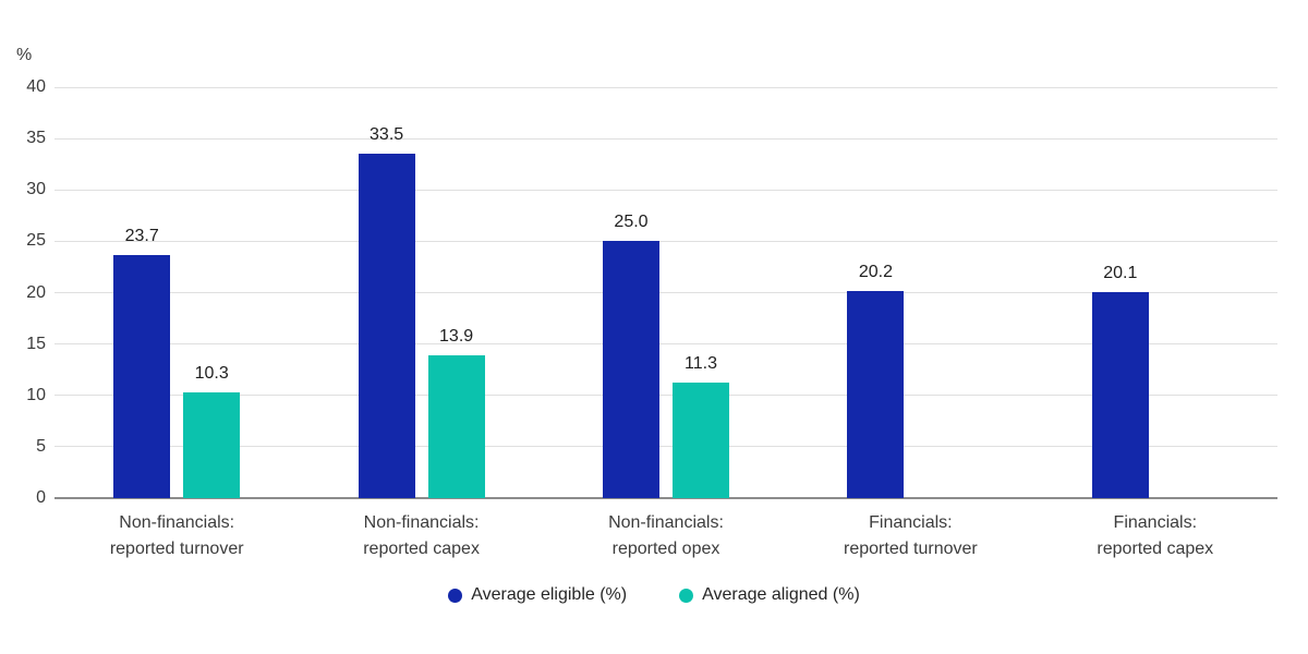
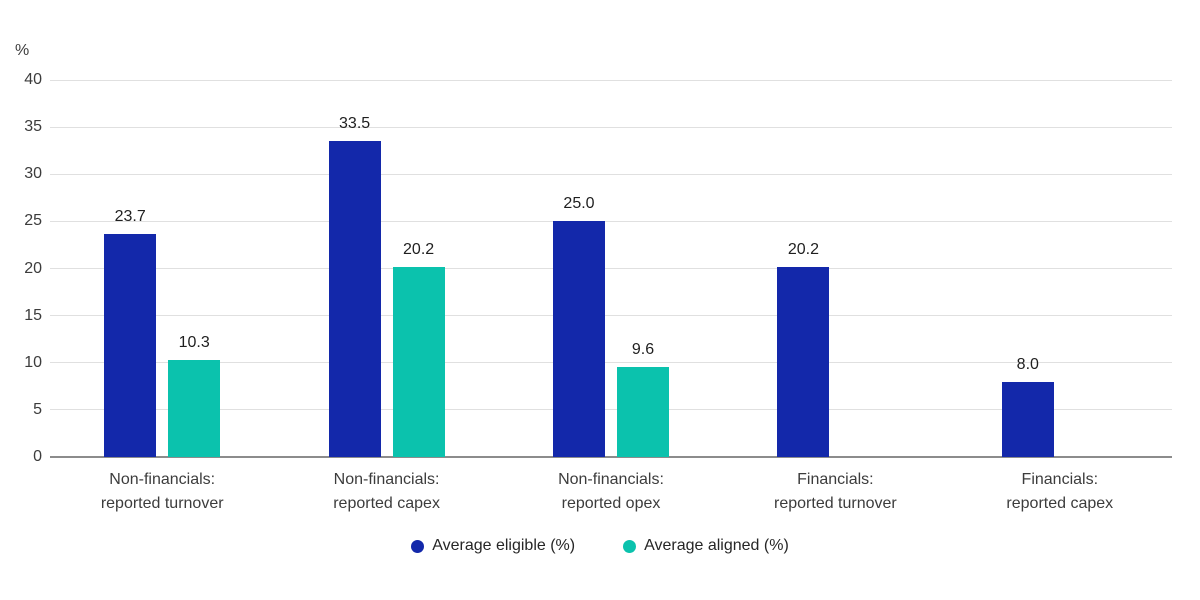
Average aligned (%)/Non-financials: reported capex: 13.9 -> 20.2
Average aligned (%)/Non-financials: reported opex: 11.3 -> 9.6
Average eligible (%)/Financials: reported capex: 20.1 -> 8.0
